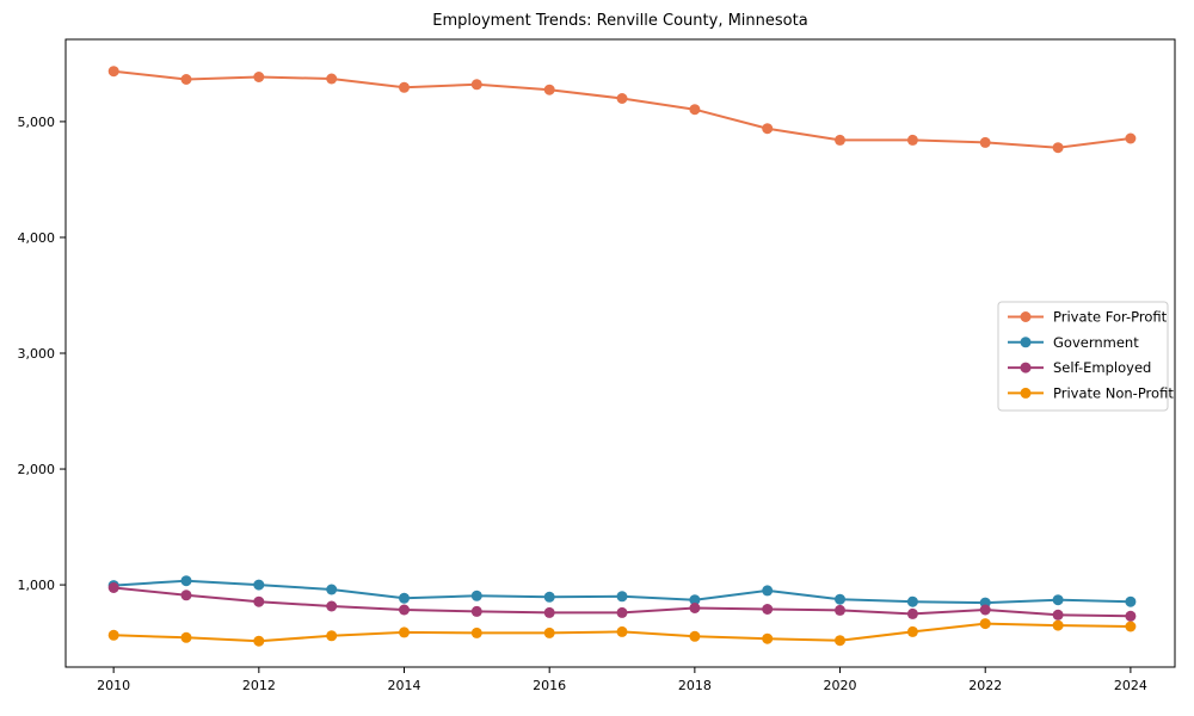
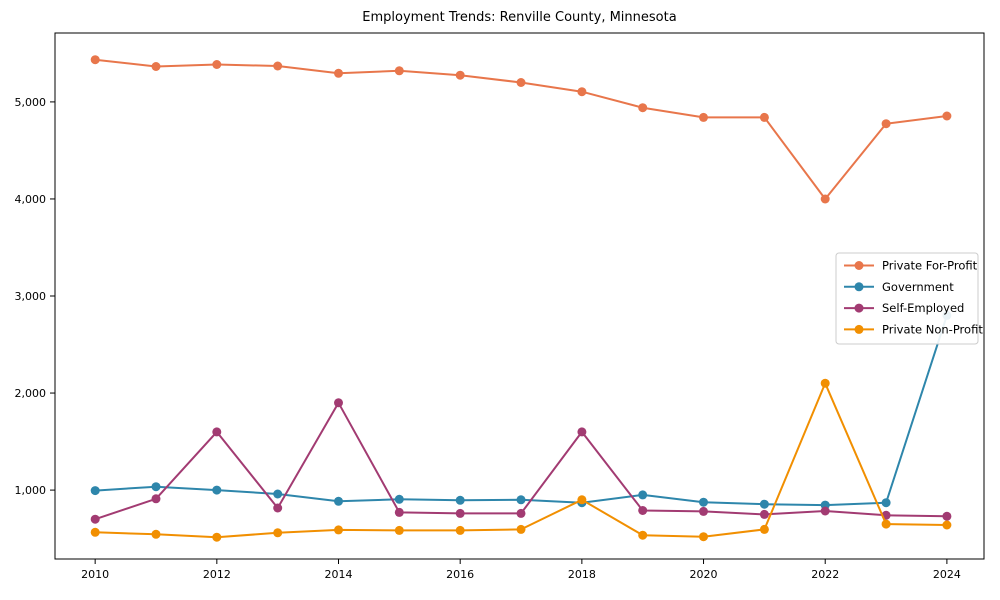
Self-Employed/2010: 1000 -> 700
Self-Employed/2012: 900 -> 1600
Self-Employed/2014: 800 -> 1900
Self-Employed/2018: 800 -> 1600
Private Non-Profit/2018: 600 -> 900
Private For-Profit/2022: 4800 -> 4000
Private Non-Profit/2022: 700 -> 2100
Government/2024: 900 -> 2800
